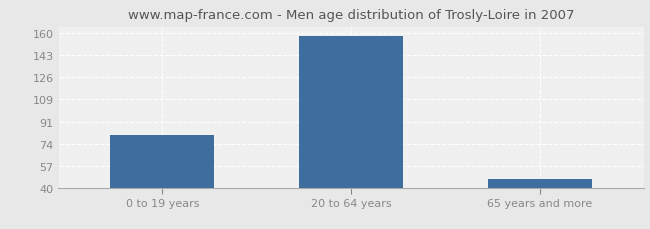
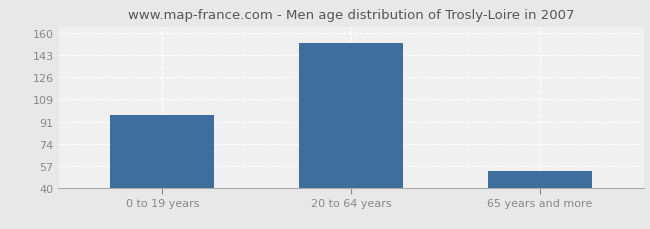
0 to 19 years: 81 -> 96
20 to 64 years: 158 -> 152
65 years and more: 47 -> 53
